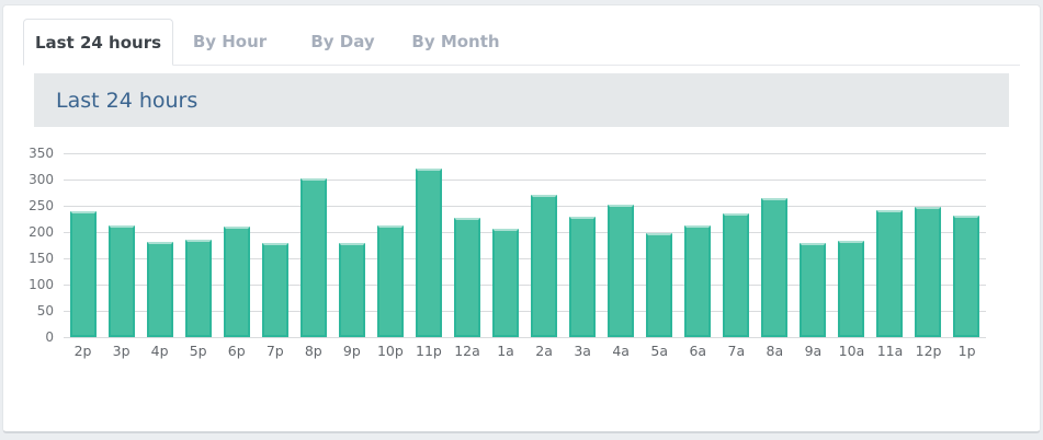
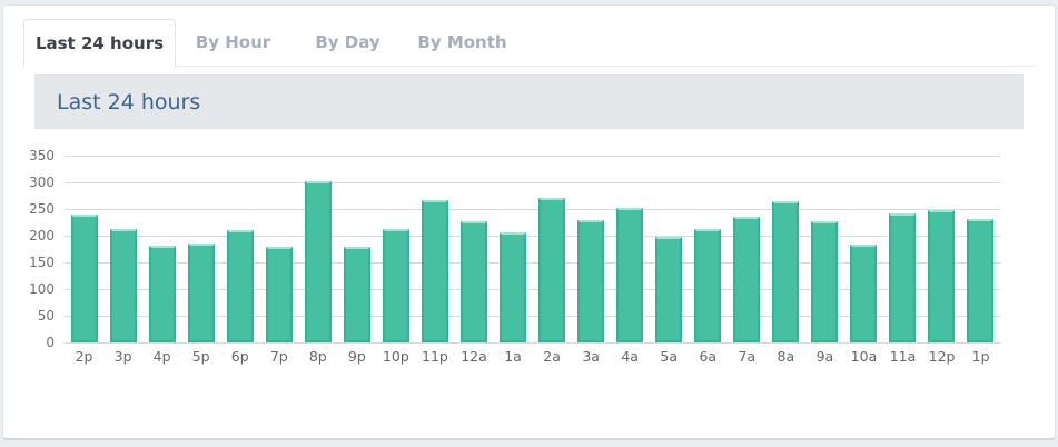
11p: 320 -> 270
9a: 180 -> 230
